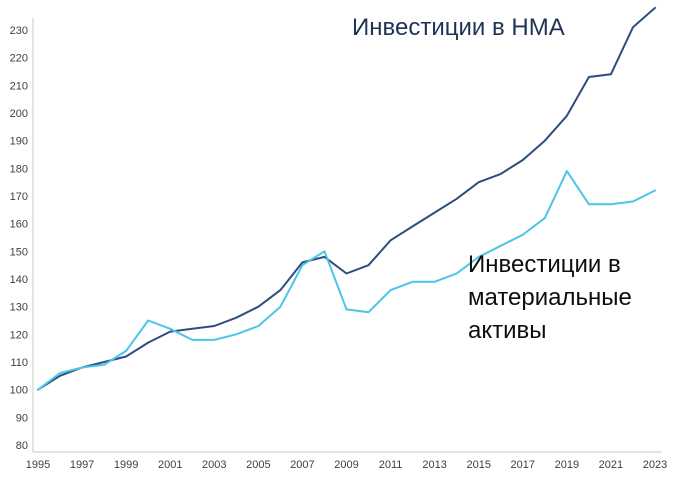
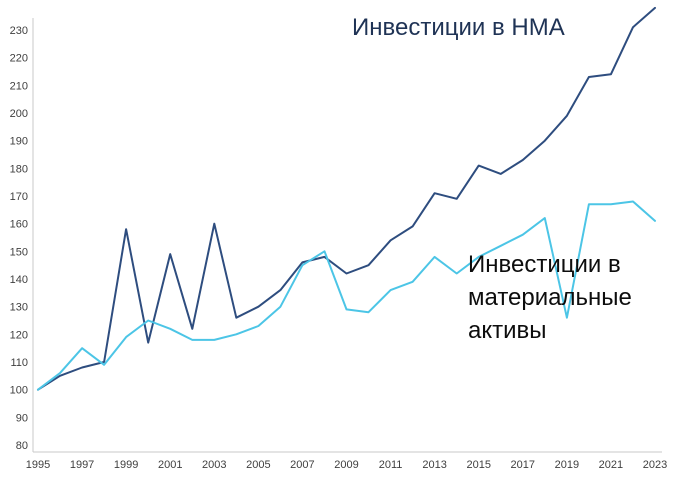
Инвестиции в материальные активы/1997: 108 -> 115
Инвестиции в НМА/1999: 112 -> 158
Инвестиции в материальные активы/1999: 114 -> 119
Инвестиции в НМА/2001: 121 -> 149
Инвестиции в НМА/2003: 123 -> 160
Инвестиции в НМА/2013: 164 -> 171
Инвестиции в материальные активы/2013: 139 -> 148
Инвестиции в НМА/2015: 175 -> 181
Инвестиции в материальные активы/2019: 179 -> 126
Инвестиции в материальные активы/2023: 172 -> 161
